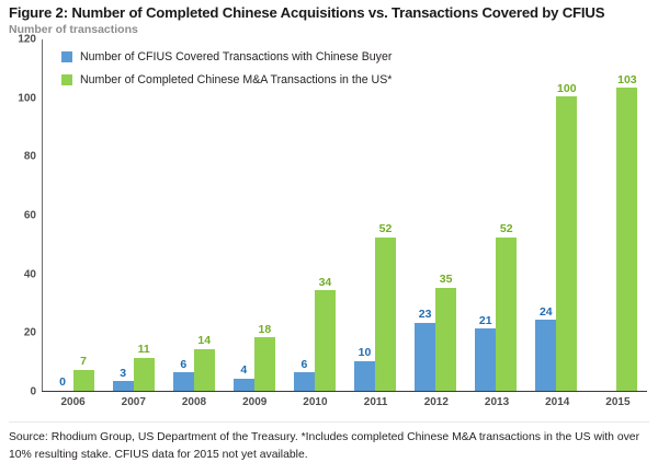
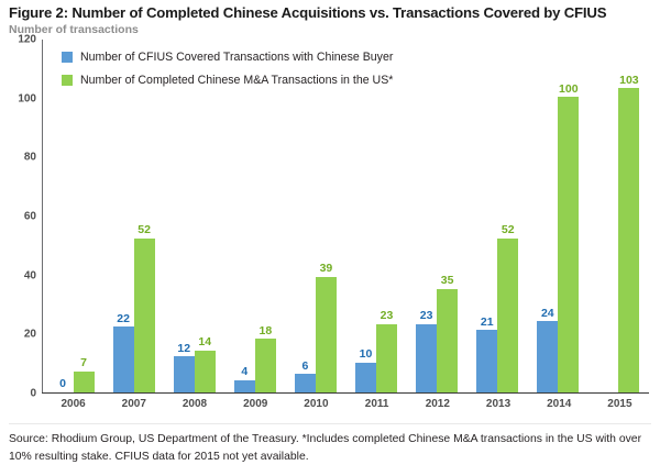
Number of CFIUS Covered Transactions with Chinese Buyer/2007: 3 -> 22
Number of Completed Chinese M&A Transactions in the US*/2007: 11 -> 52
Number of CFIUS Covered Transactions with Chinese Buyer/2008: 6 -> 12
Number of Completed Chinese M&A Transactions in the US*/2010: 34 -> 39
Number of Completed Chinese M&A Transactions in the US*/2011: 52 -> 23
